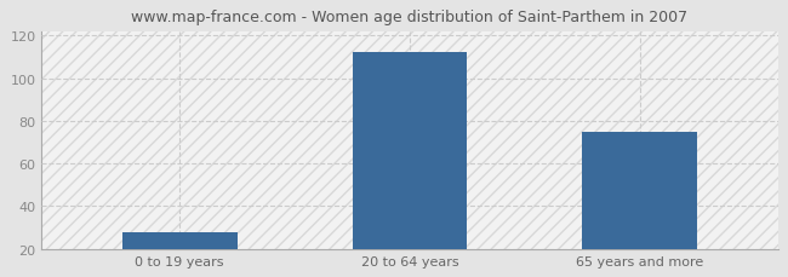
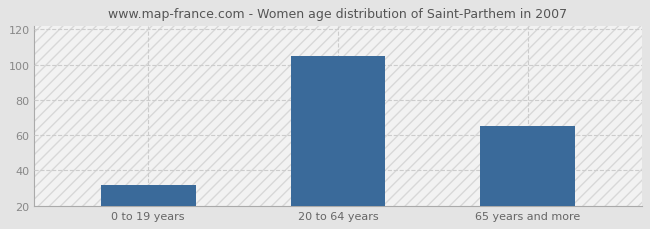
0 to 19 years: 28 -> 32
20 to 64 years: 112 -> 105
65 years and more: 75 -> 65
